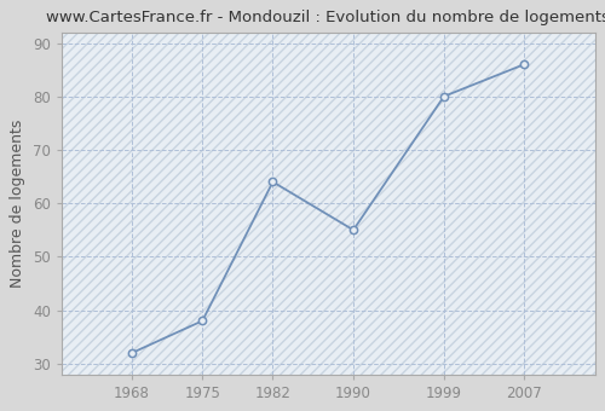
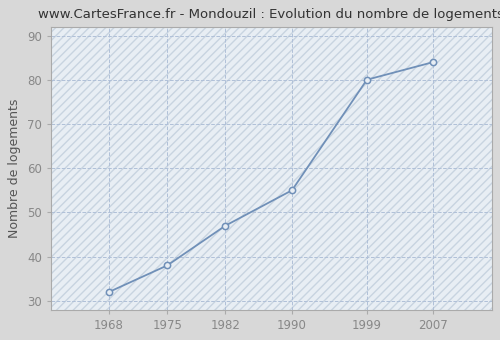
1982: 64 -> 47
2007: 86 -> 84
